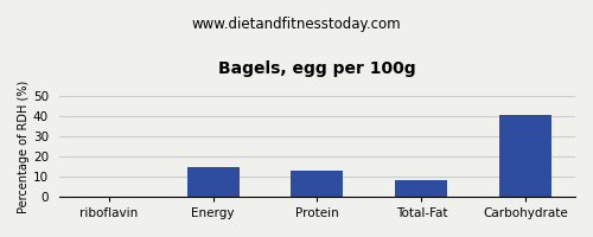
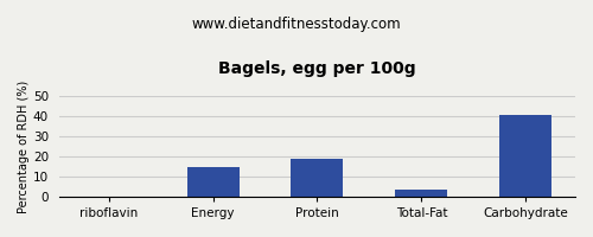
Protein: 13 -> 19
Total-Fat: 8 -> 4
